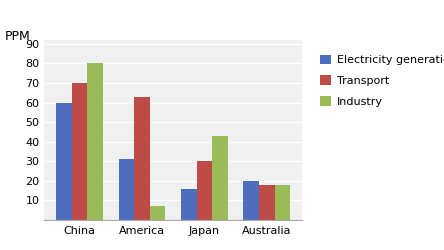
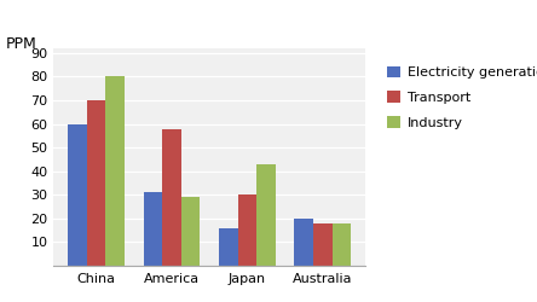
Transport/America: 63 -> 58
Industry/America: 7 -> 29
